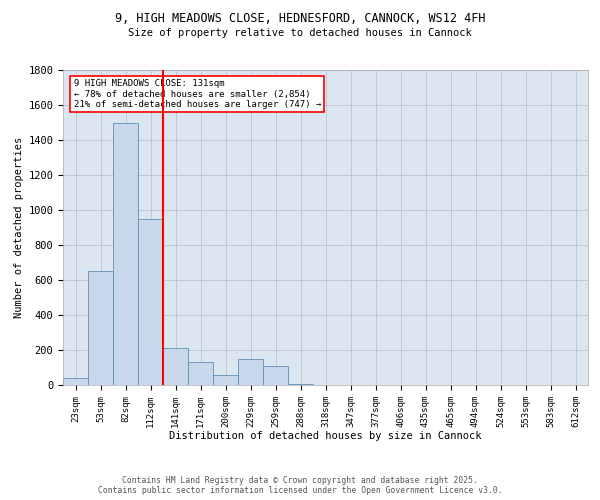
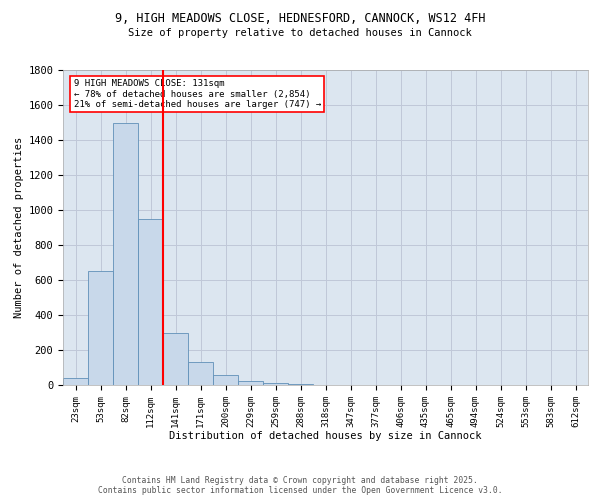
141sqm: 210 -> 300
229sqm: 150 -> 20
259sqm: 110 -> 10
